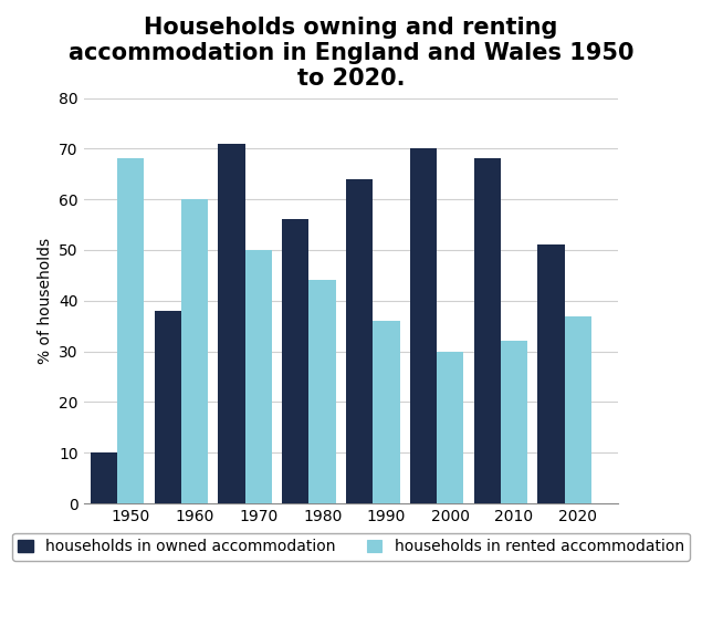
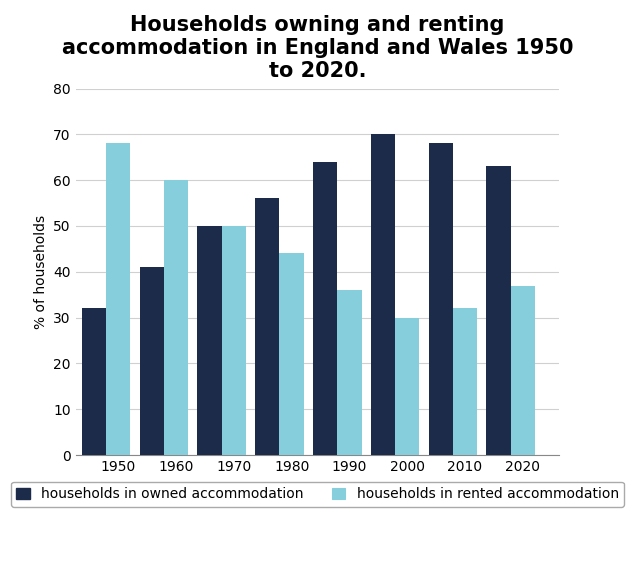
households in owned accommodation/1950: 10 -> 32
households in owned accommodation/1960: 38 -> 41
households in owned accommodation/1970: 71 -> 50
households in owned accommodation/2020: 51 -> 63
